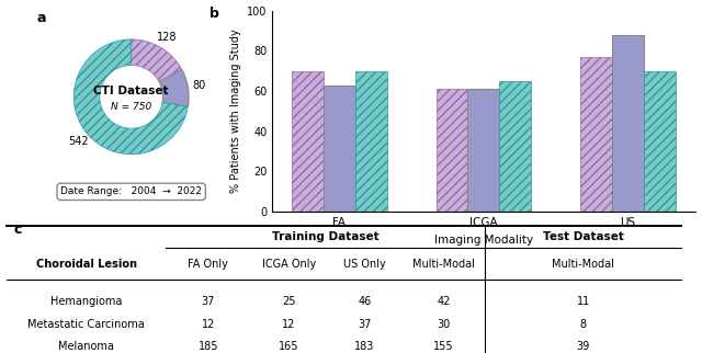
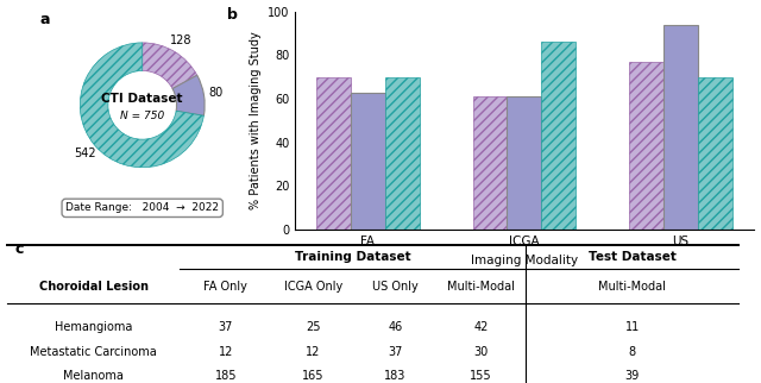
Melanoma/ICGA: 65 -> 86
Metastatic Carcinoma/US: 88 -> 94
